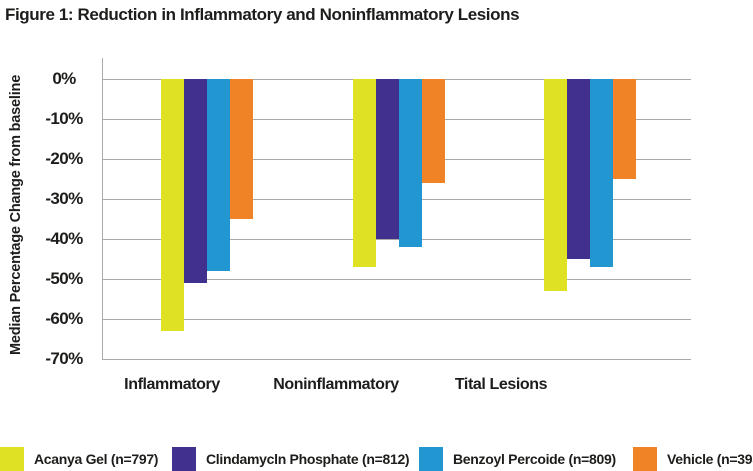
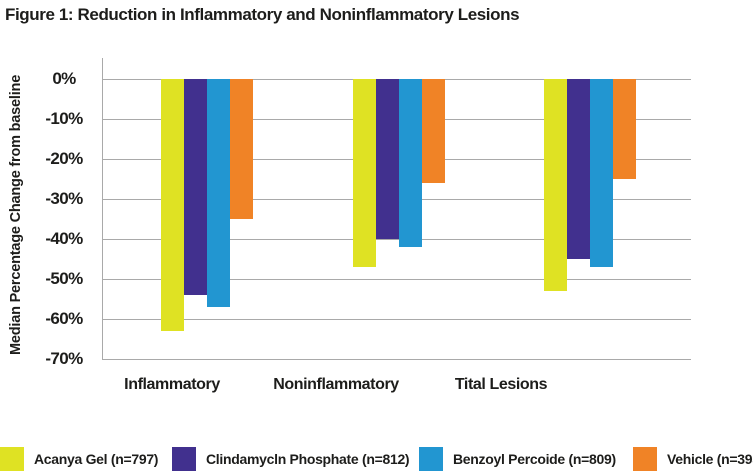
Clindamycln Phosphate (n=812)/Inflammatory: -51% -> -54%
Benzoyl Percoide (n=809)/Inflammatory: -48% -> -57%
